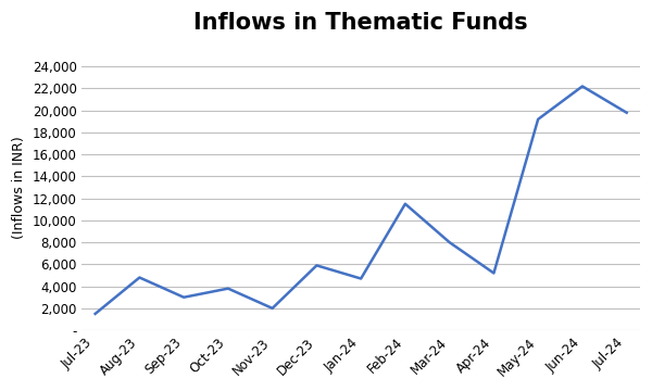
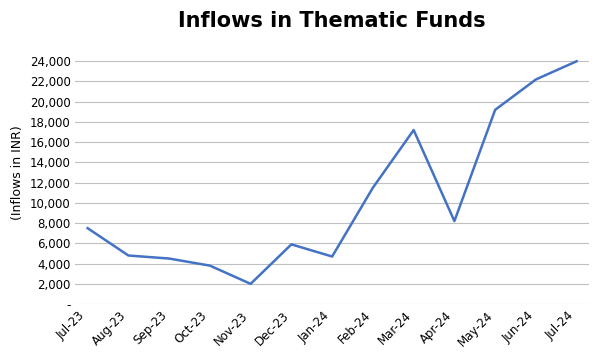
Jul-23: 1,500 -> 7,500
Sep-23: 3,000 -> 4,500
Mar-24: 8,000 -> 17,200
Apr-24: 5,200 -> 8,200
Jul-24: 19,800 -> 24,000
